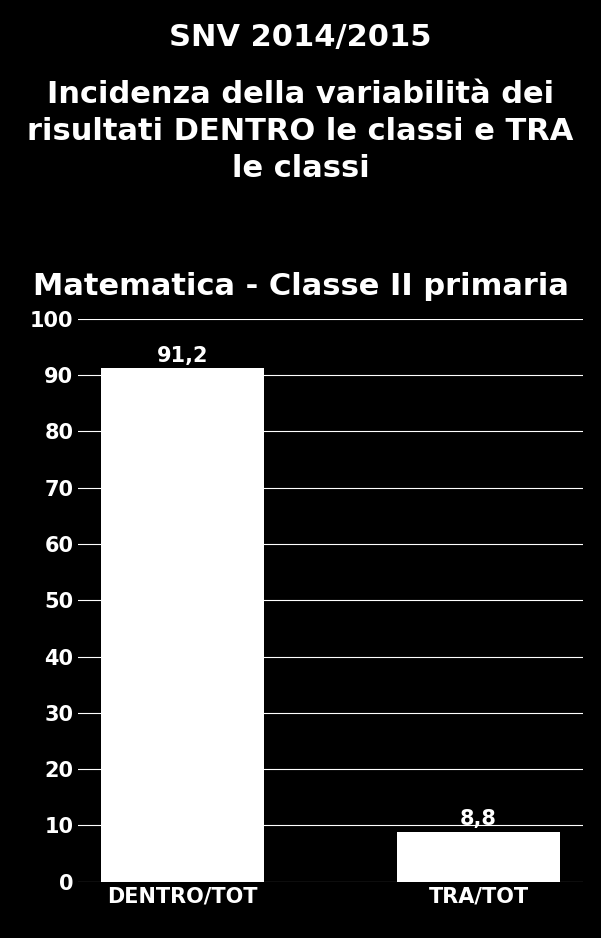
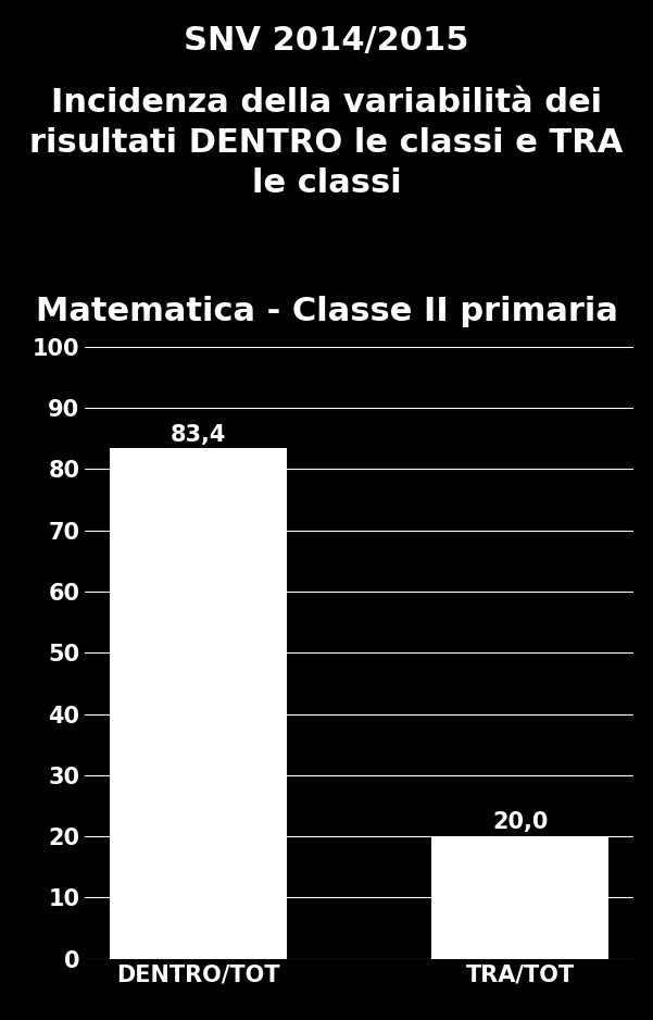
DENTRO/TOT: 91,2 -> 83,4
TRA/TOT: 8,8 -> 20,0
